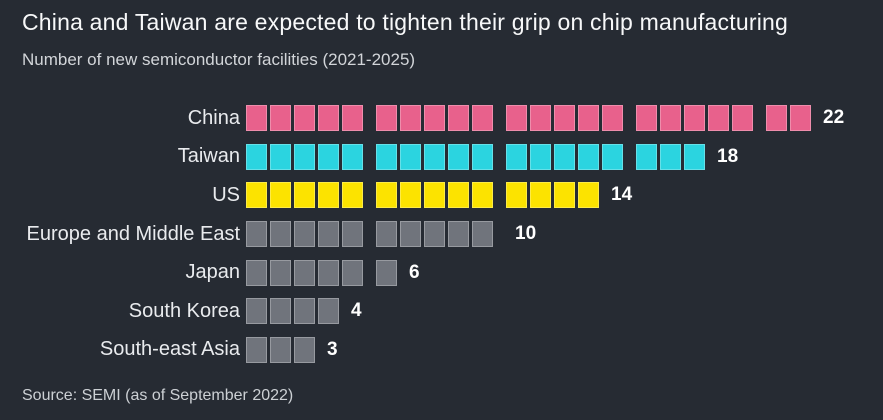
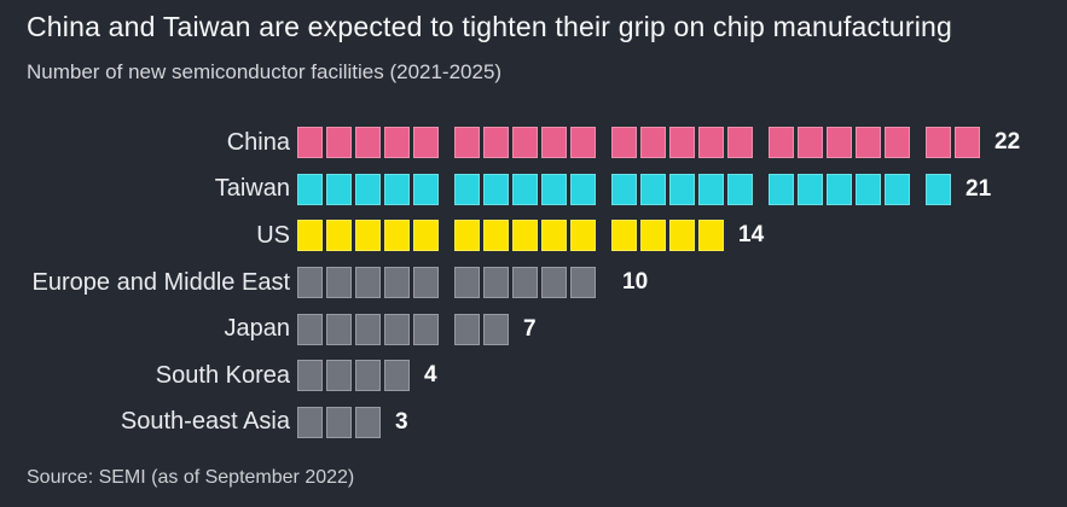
Taiwan: 18 -> 21
Japan: 6 -> 7
